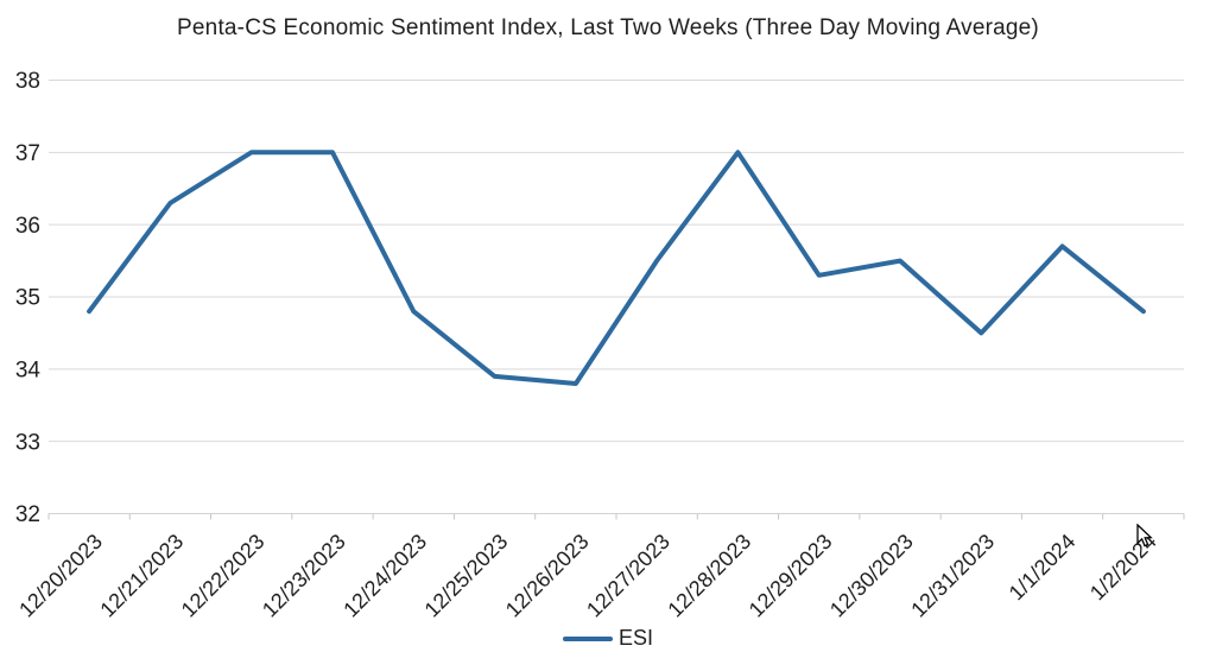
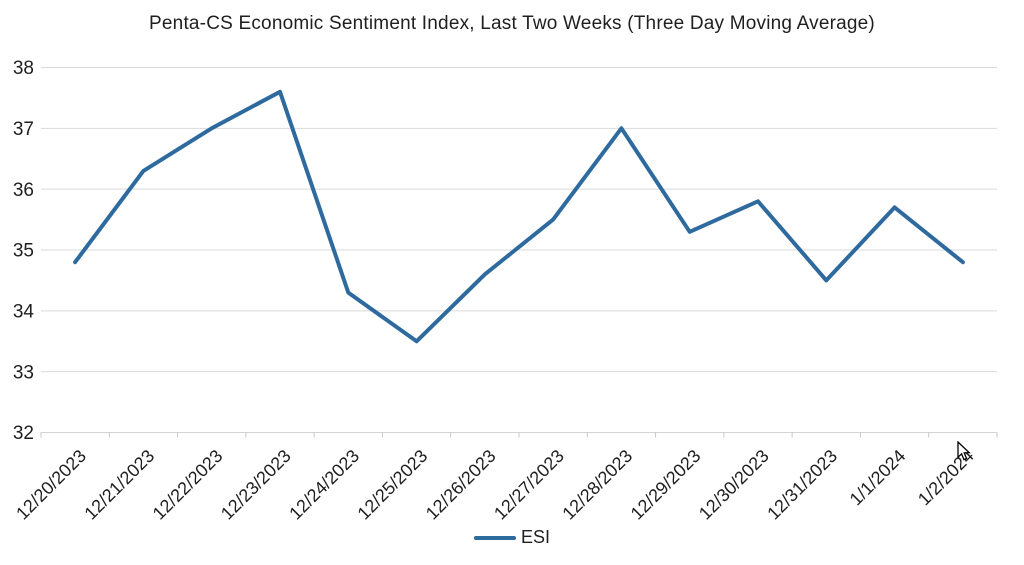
12/23/2023: 37.0 -> 37.6
12/24/2023: 34.8 -> 34.3
12/25/2023: 33.9 -> 33.5
12/26/2023: 33.8 -> 34.6
12/30/2023: 35.5 -> 35.8
